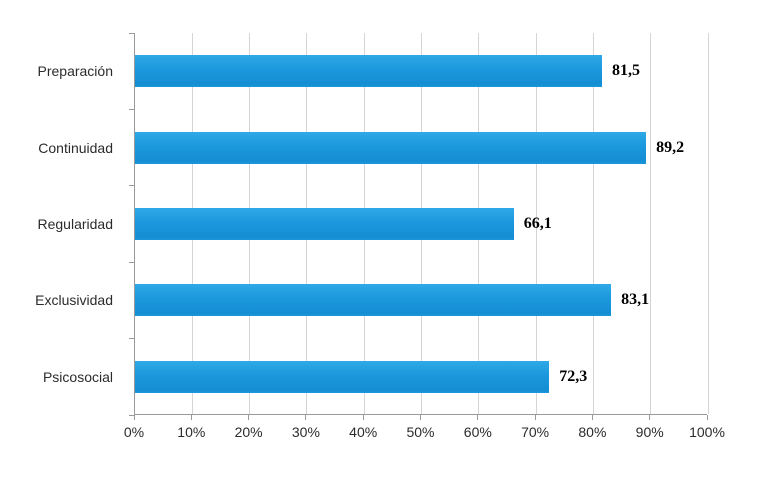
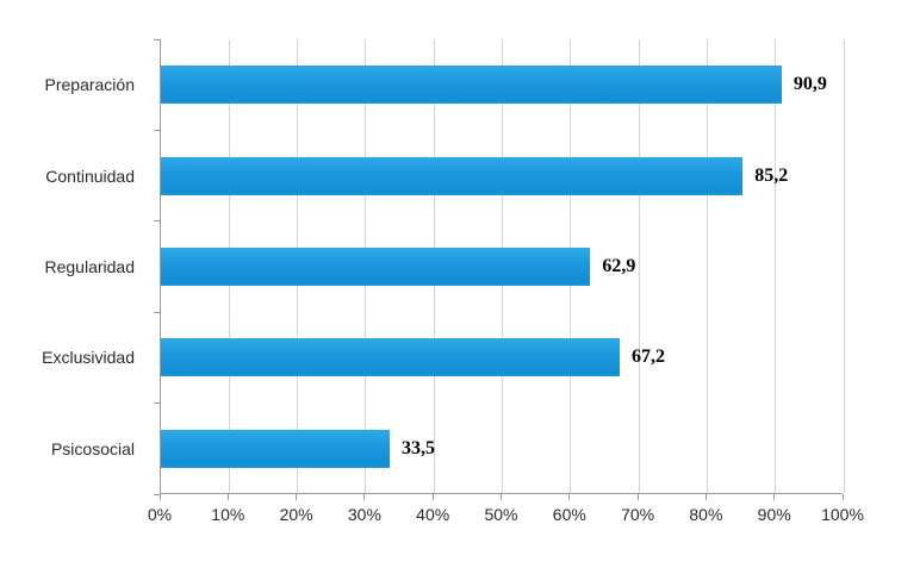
Preparación: 81,5 -> 90,9
Continuidad: 89,2 -> 85,2
Regularidad: 66,1 -> 62,9
Exclusividad: 83,1 -> 67,2
Psicosocial: 72,3 -> 33,5
